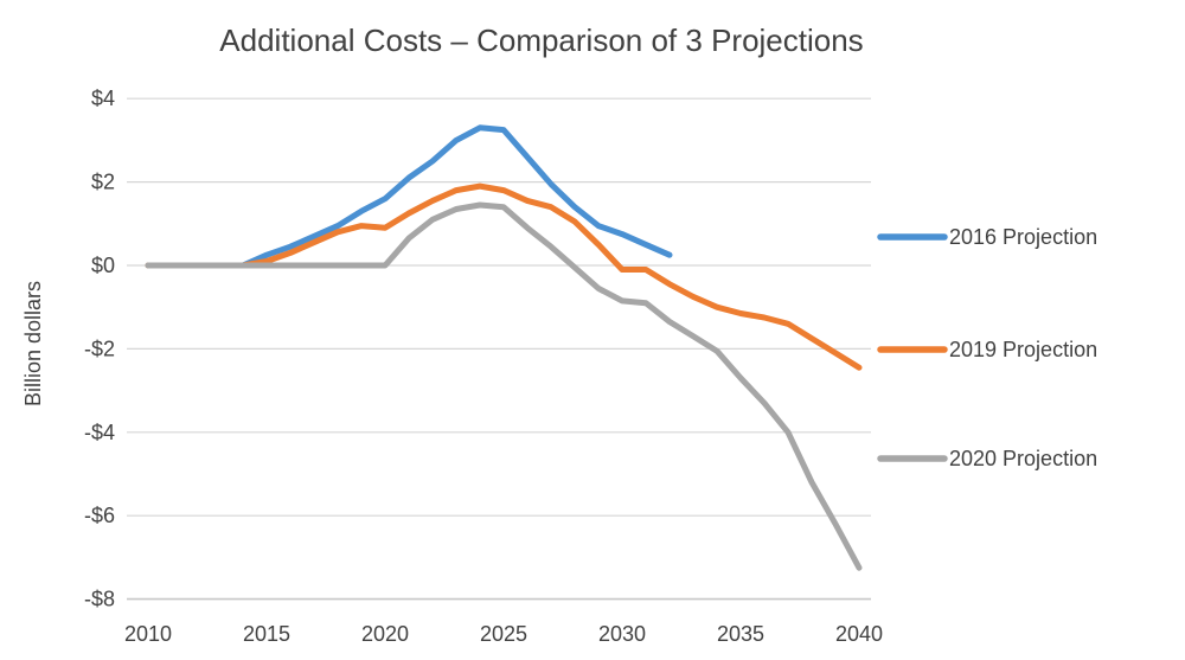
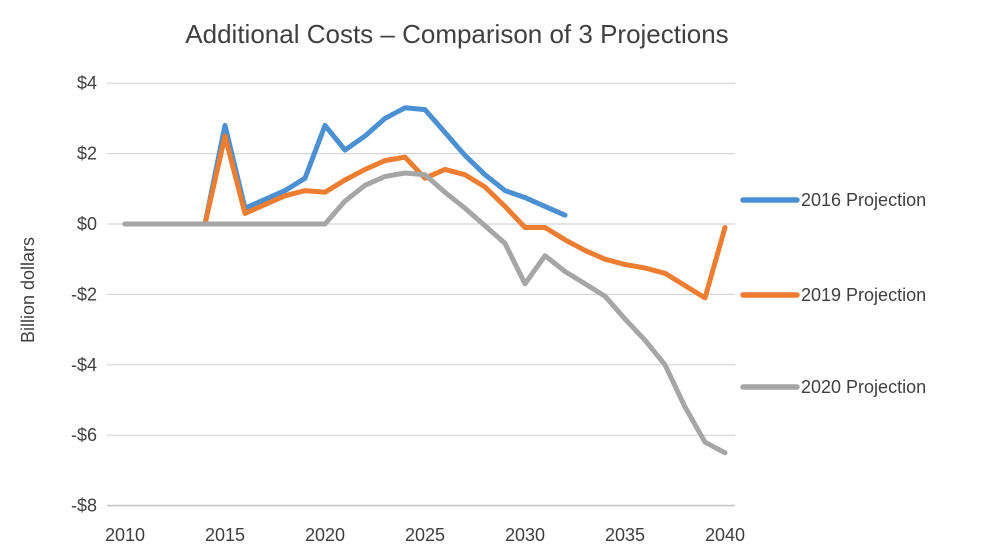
2016 Projection/2015: $0.2 -> $2.8
2019 Projection/2015: $0.1 -> $2.5
2016 Projection/2020: $1.6 -> $2.8
2019 Projection/2025: $1.8 -> $1.3
2020 Projection/2030: -$0.8 -> -$1.7
2019 Projection/2040: -$2.5 -> -$0.1
2020 Projection/2040: -$7.2 -> -$6.5
